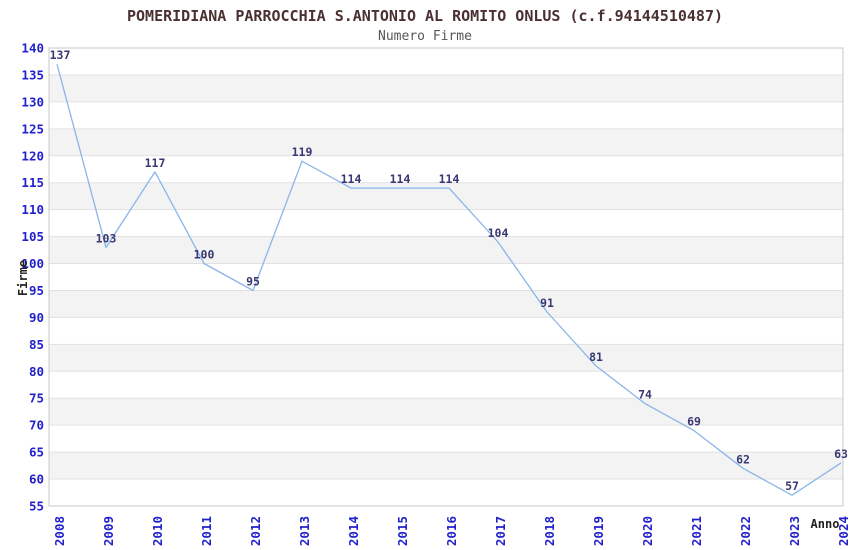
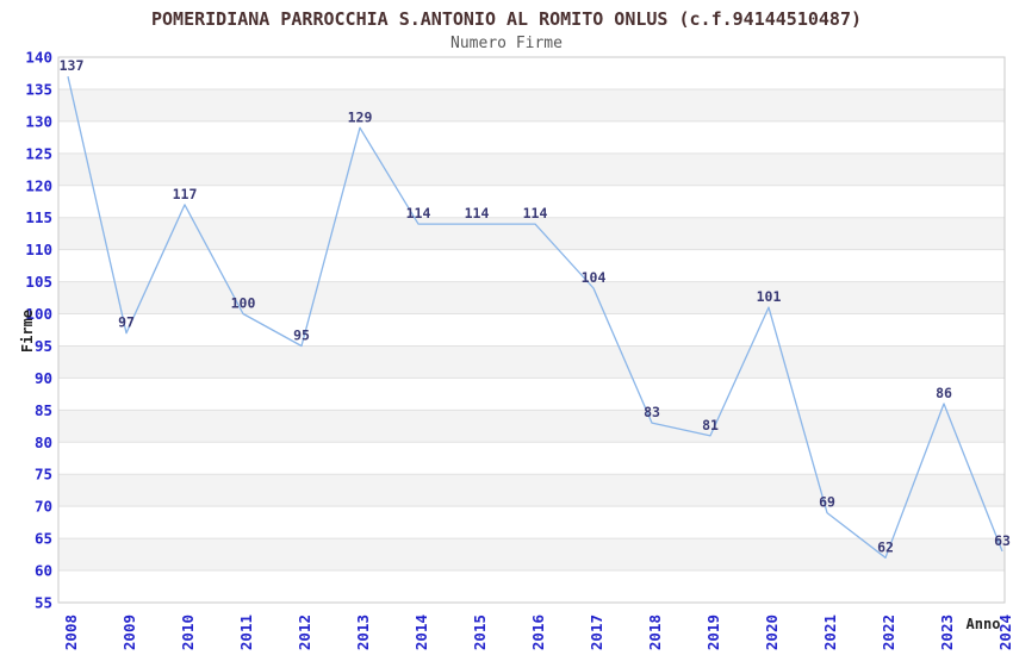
2009: 103 -> 97
2013: 119 -> 129
2018: 91 -> 83
2020: 74 -> 101
2023: 57 -> 86
